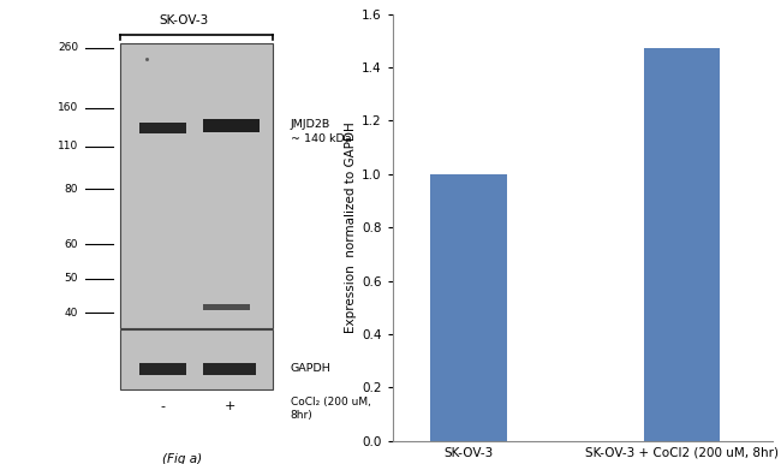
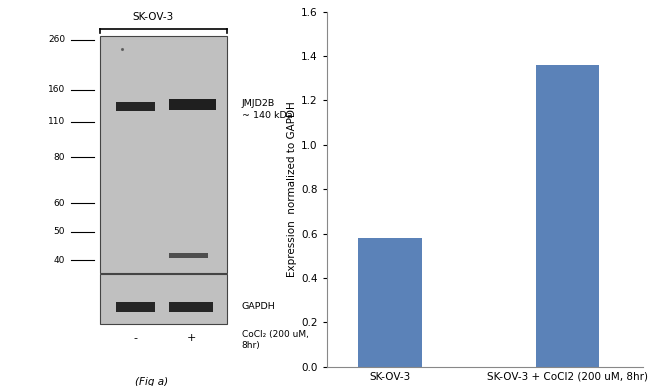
SK-OV-3: 1.00 -> 0.58
SK-OV-3 + CoCl2 (200 uM, 8hr): 1.47 -> 1.36
